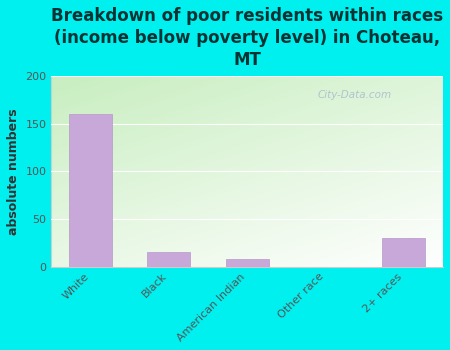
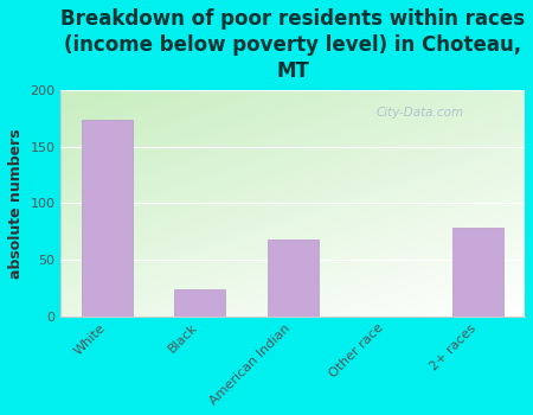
White: 160 -> 174
Black: 15 -> 24
American Indian: 8 -> 68
2+ races: 30 -> 78
